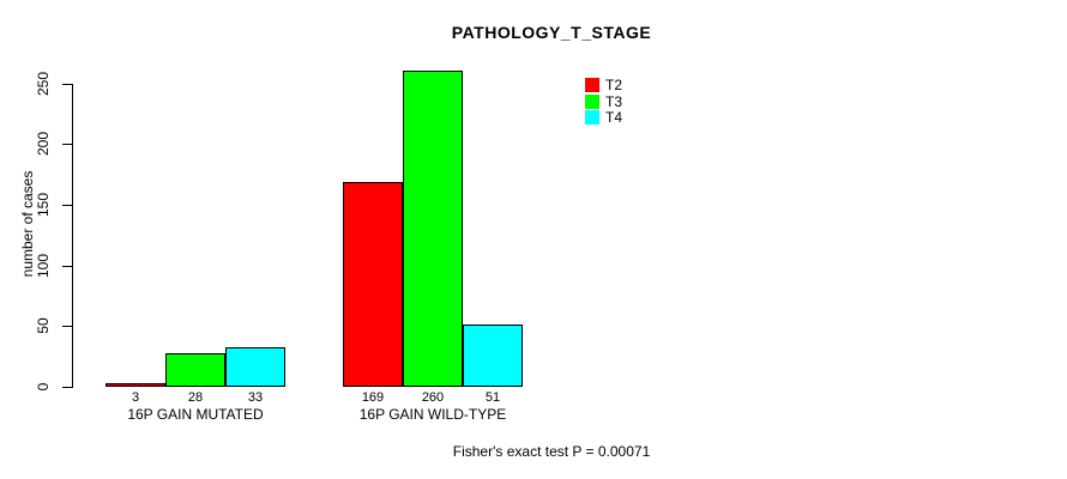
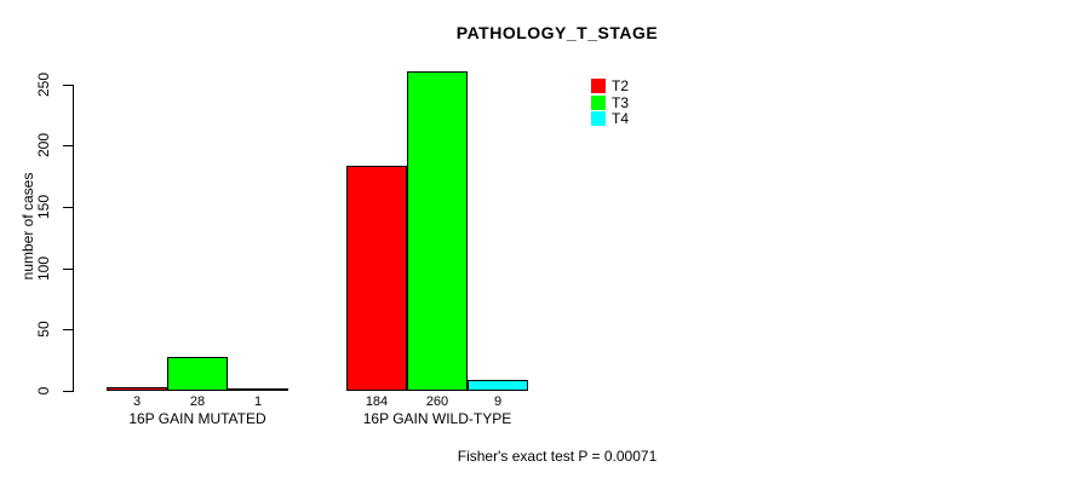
T4/16P GAIN MUTATED: 33 -> 1
T2/16P GAIN WILD-TYPE: 169 -> 184
T4/16P GAIN WILD-TYPE: 51 -> 9
